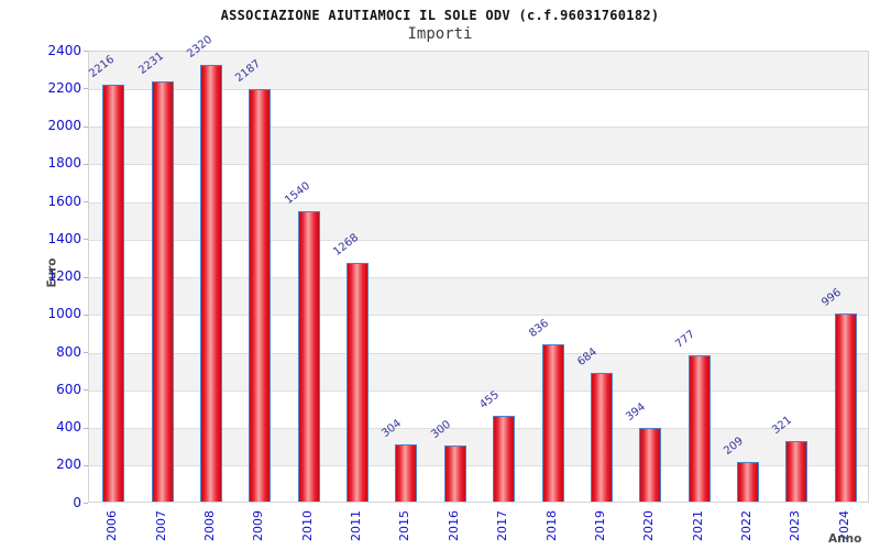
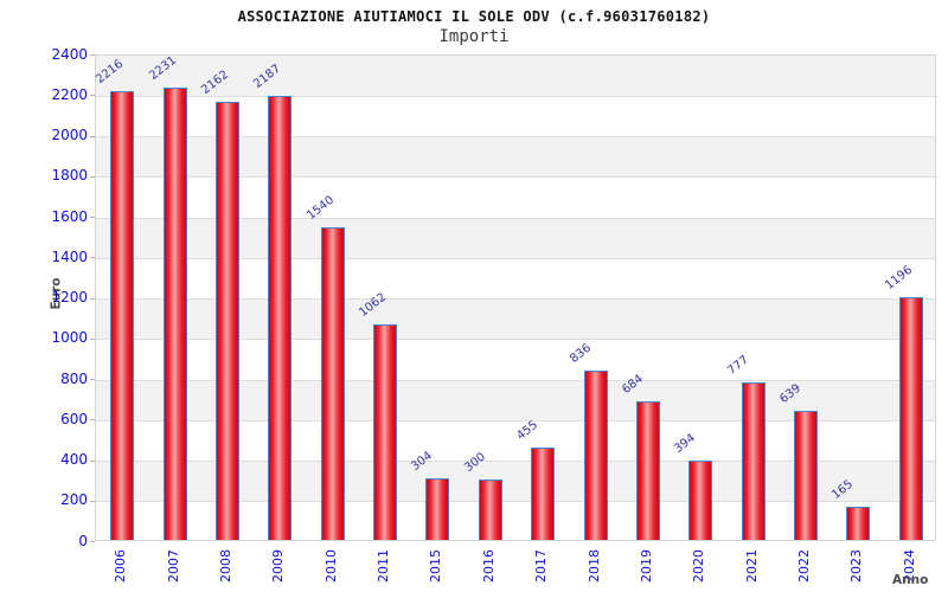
2008: 2320 -> 2162
2011: 1268 -> 1062
2022: 209 -> 639
2023: 321 -> 165
2024: 996 -> 1196
